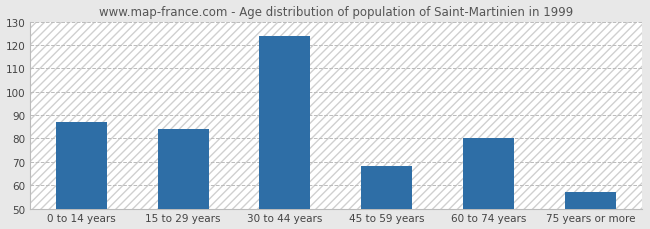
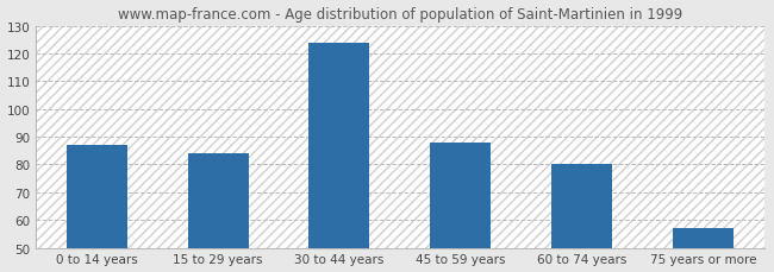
45 to 59 years: 68 -> 88
